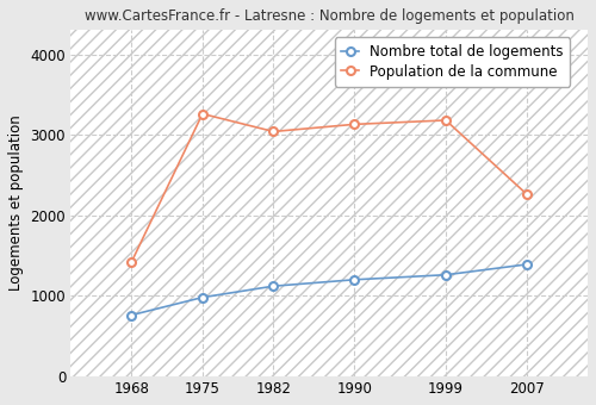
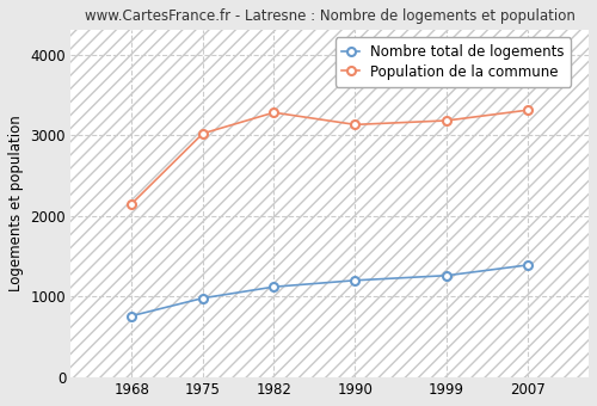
Population de la commune/1968: 1420 -> 2150
Population de la commune/1975: 3260 -> 3020
Population de la commune/1982: 3040 -> 3280
Population de la commune/2007: 2260 -> 3310
